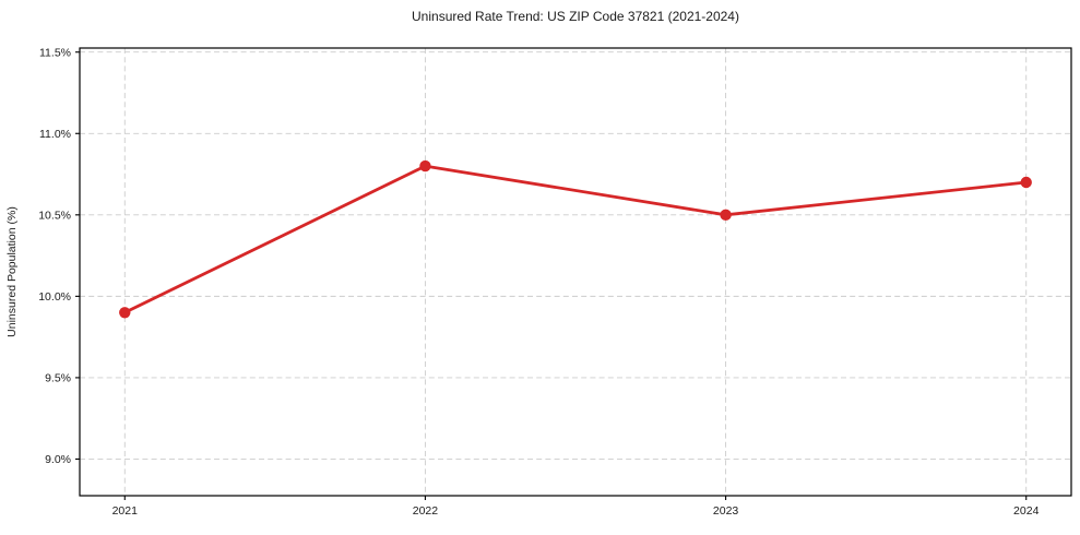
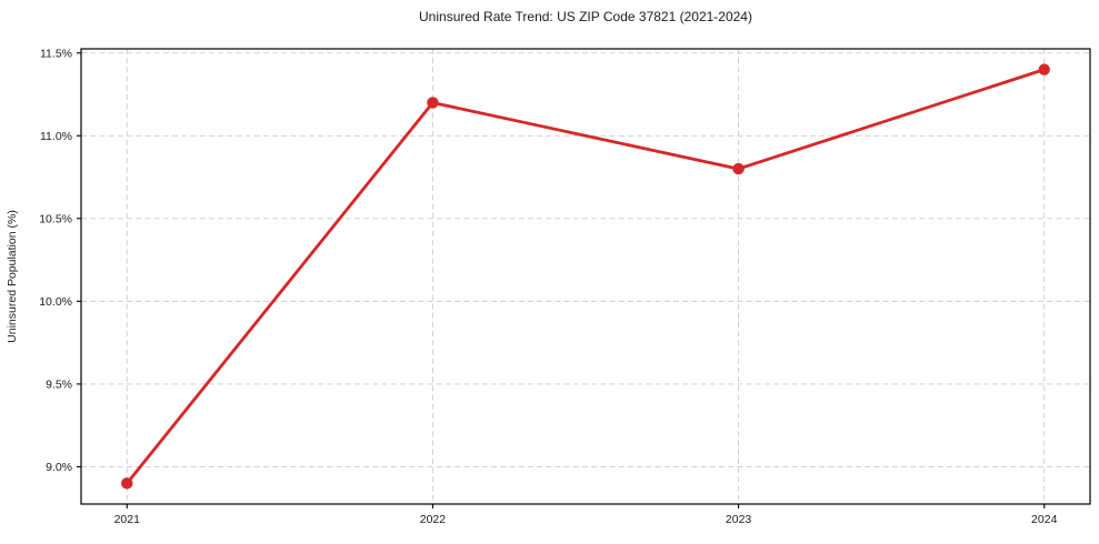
2021: 9.9% -> 8.9%
2022: 10.8% -> 11.2%
2023: 10.5% -> 10.8%
2024: 10.7% -> 11.4%
